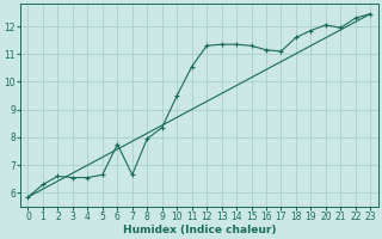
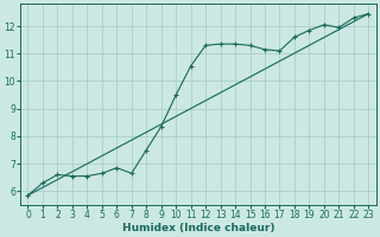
6: 7.75 -> 6.85
8: 7.95 -> 7.50
